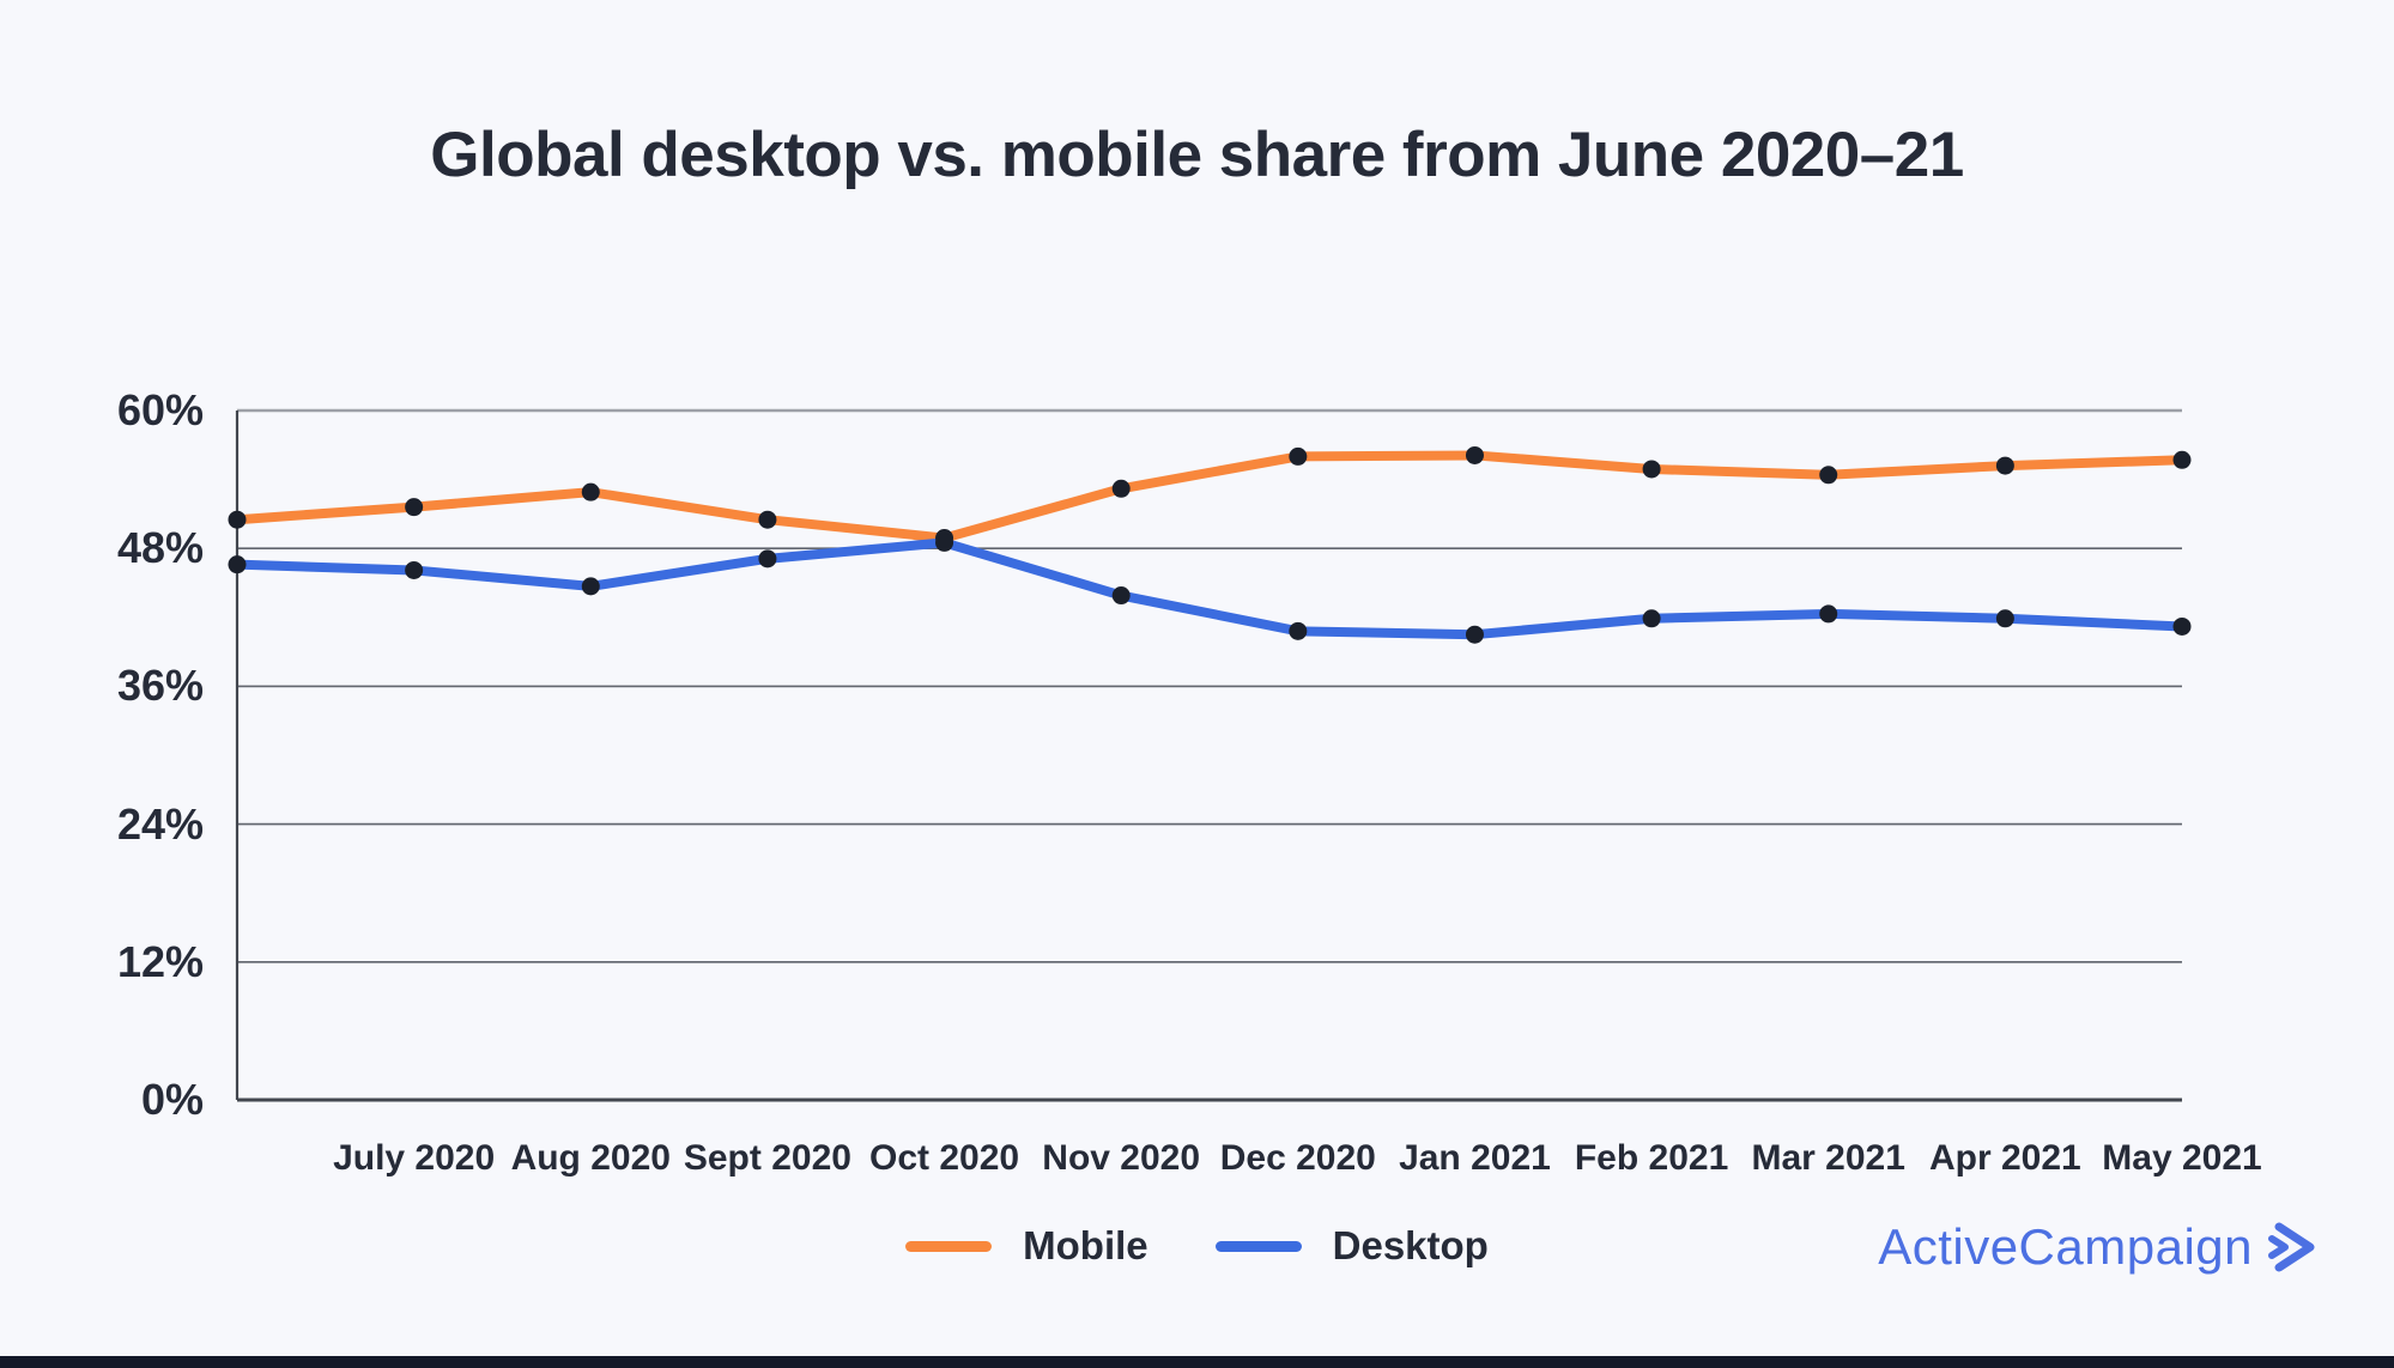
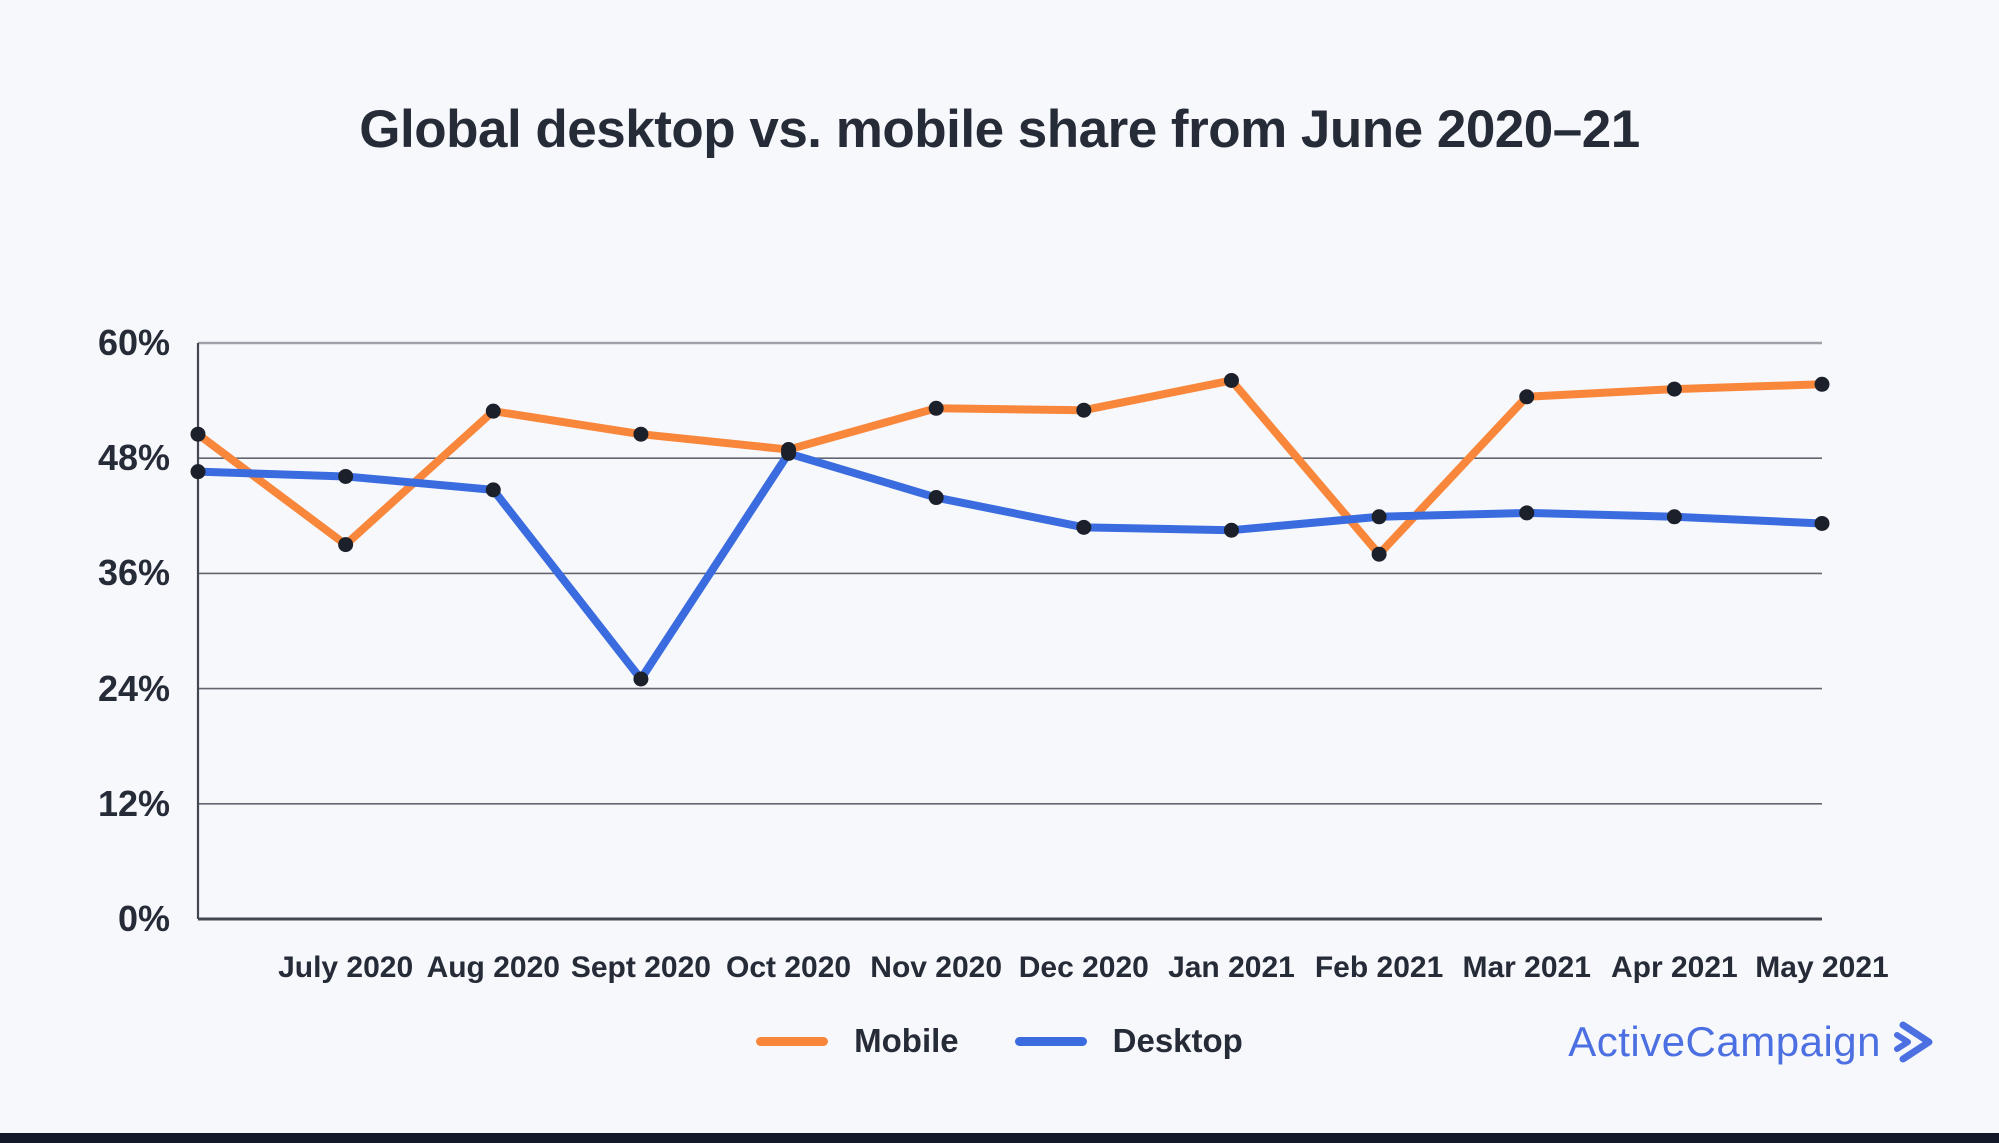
Mobile/July 2020: 52% -> 39%
Desktop/Sept 2020: 47% -> 25%
Mobile/Dec 2020: 56% -> 53%
Mobile/Feb 2021: 55% -> 38%
